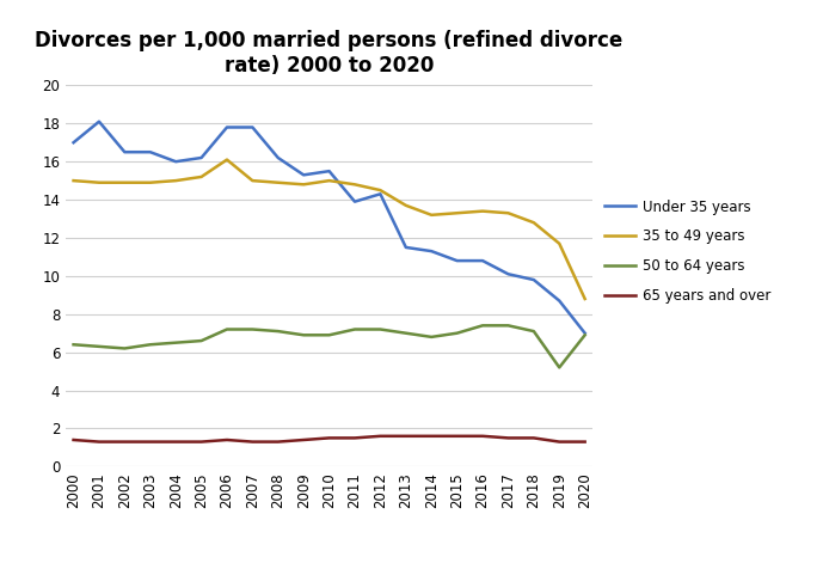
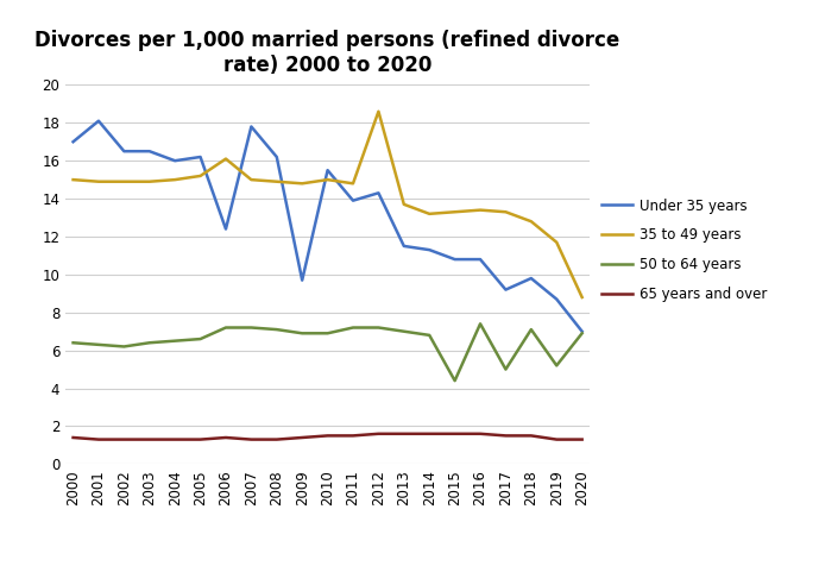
Under 35 years/2006: 17.8 -> 12.4
Under 35 years/2009: 15.3 -> 9.7
35 to 49 years/2012: 14.5 -> 18.6
50 to 64 years/2015: 7.0 -> 4.4
Under 35 years/2017: 10.1 -> 9.2
50 to 64 years/2017: 7.4 -> 5.0
